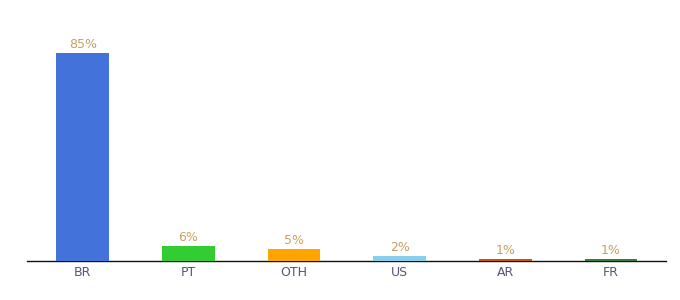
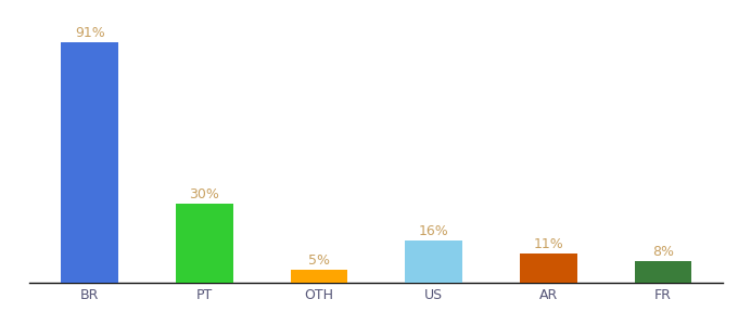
BR: 85% -> 91%
PT: 6% -> 30%
US: 2% -> 16%
AR: 1% -> 11%
FR: 1% -> 8%
